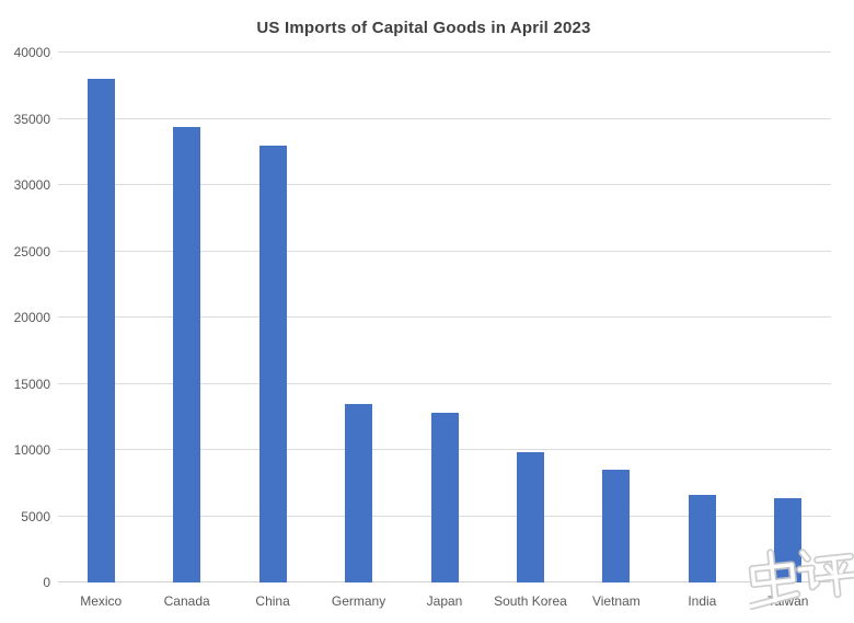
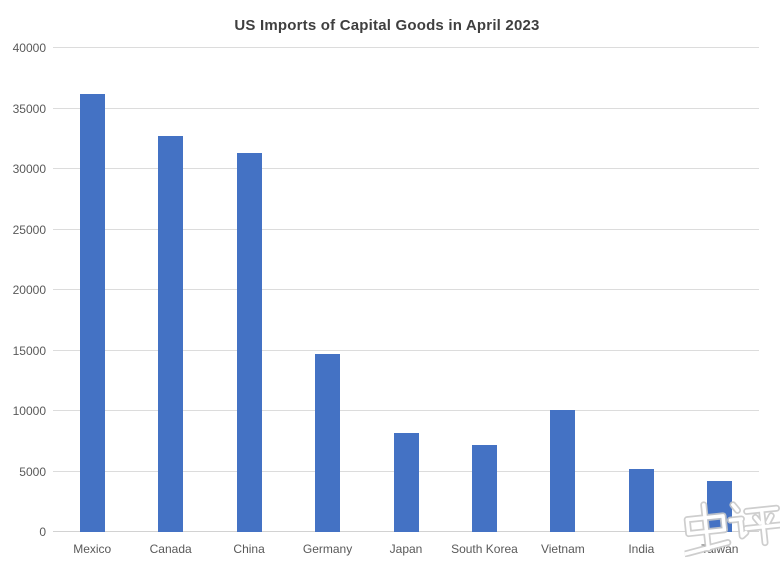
Mexico: 38000 -> 36200
Canada: 34400 -> 32700
China: 33000 -> 31300
Germany: 13400 -> 14700
Japan: 12800 -> 8200
South Korea: 9800 -> 7200
Vietnam: 8600 -> 10100
India: 6600 -> 5200
Taiwan: 6400 -> 4200
